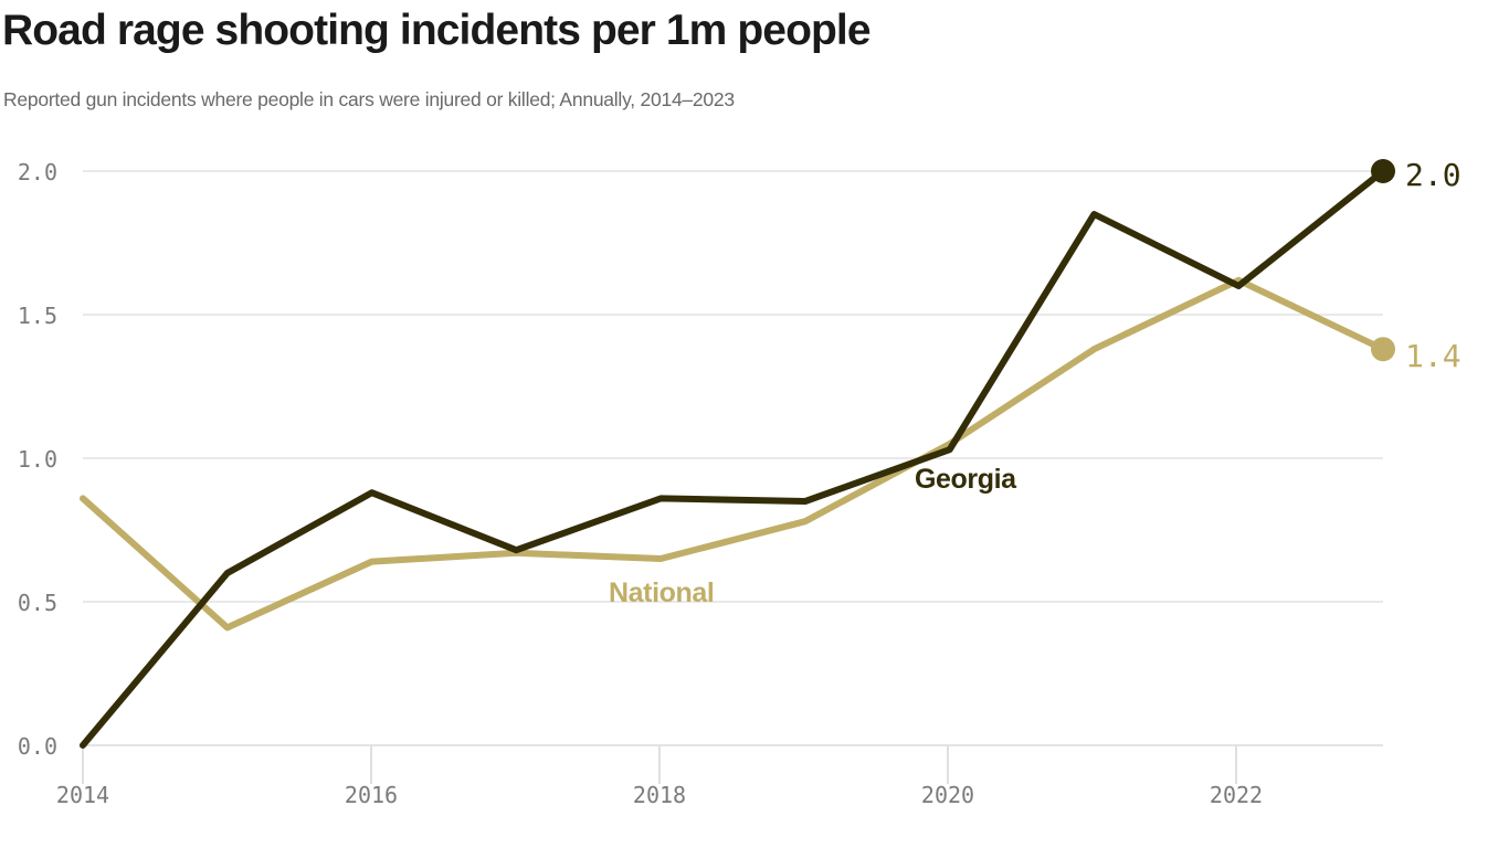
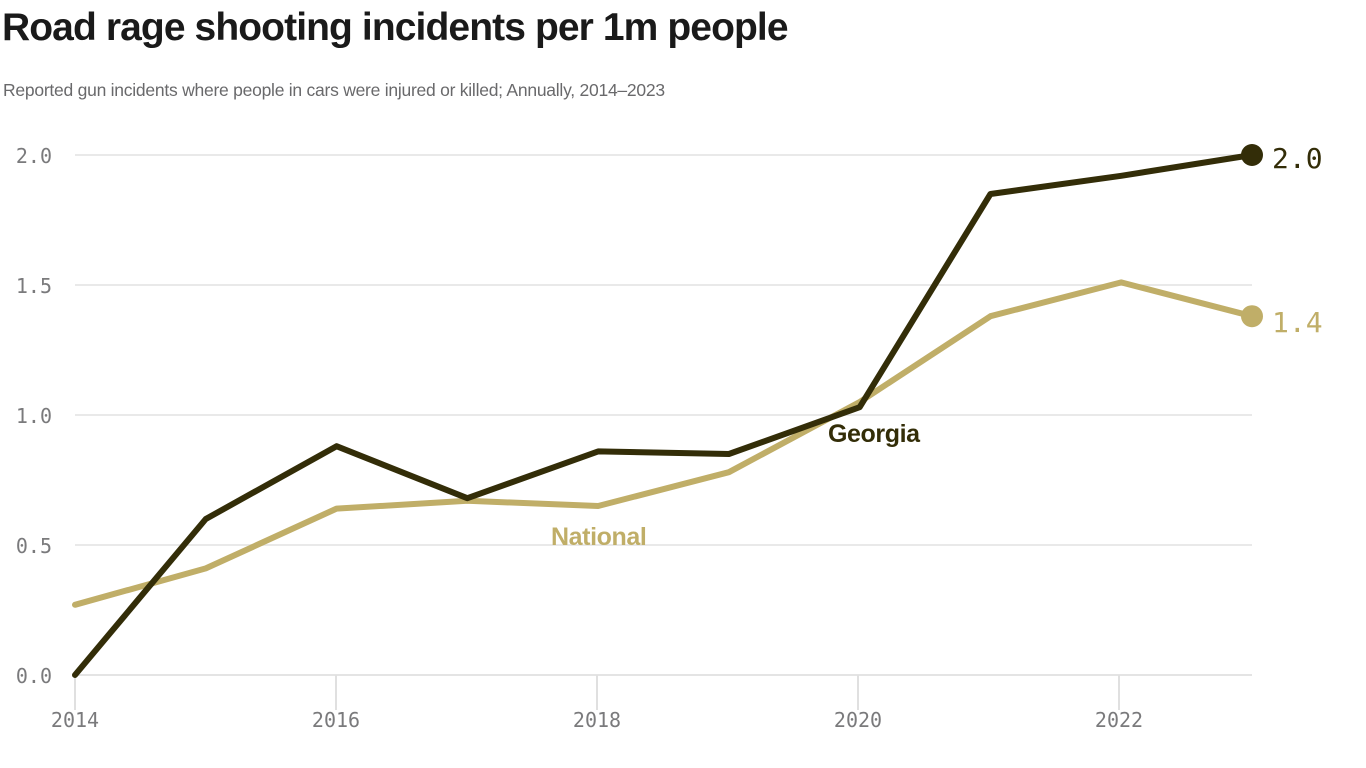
National/2014: 0.86 -> 0.27
Georgia/2022: 1.60 -> 1.92
National/2022: 1.62 -> 1.51
